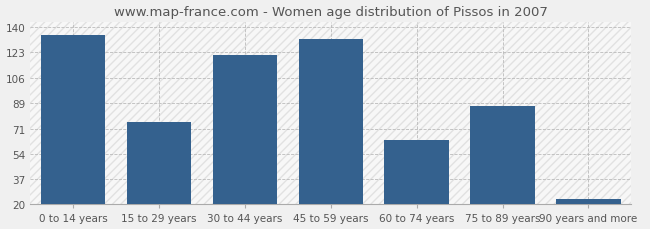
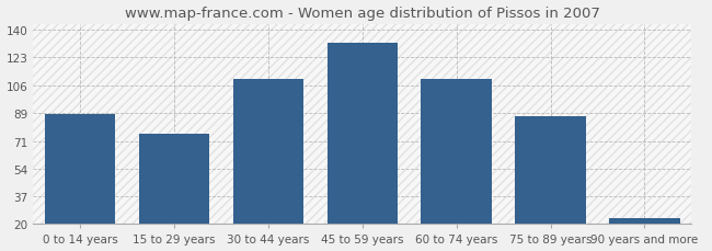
0 to 14 years: 135 -> 88
30 to 44 years: 121 -> 110
60 to 74 years: 64 -> 110
